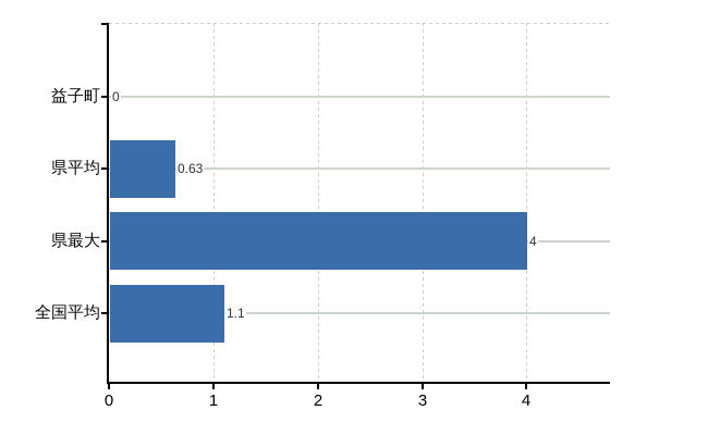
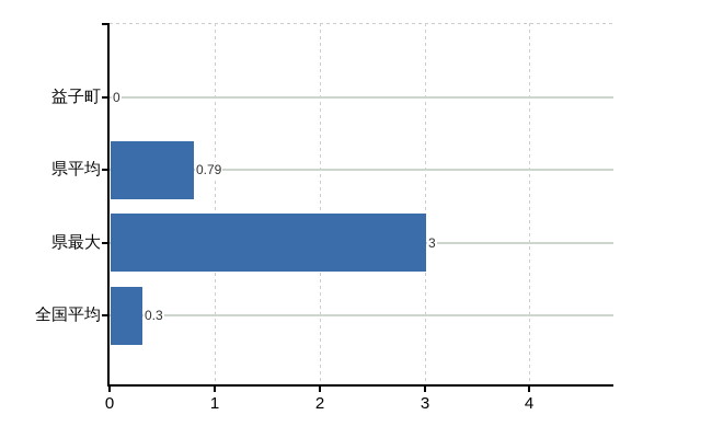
県平均: 0.63 -> 0.79
県最大: 4 -> 3
全国平均: 1.1 -> 0.3
